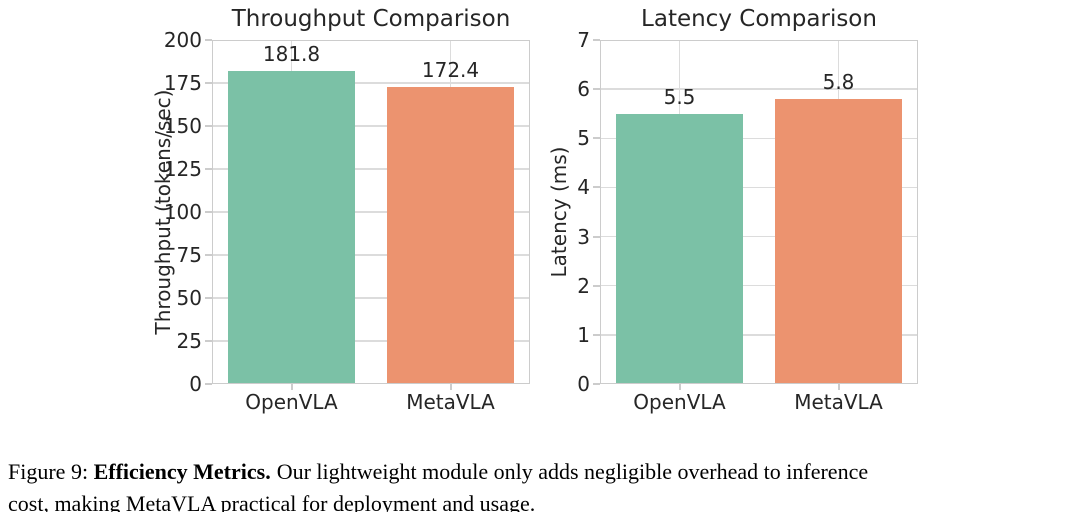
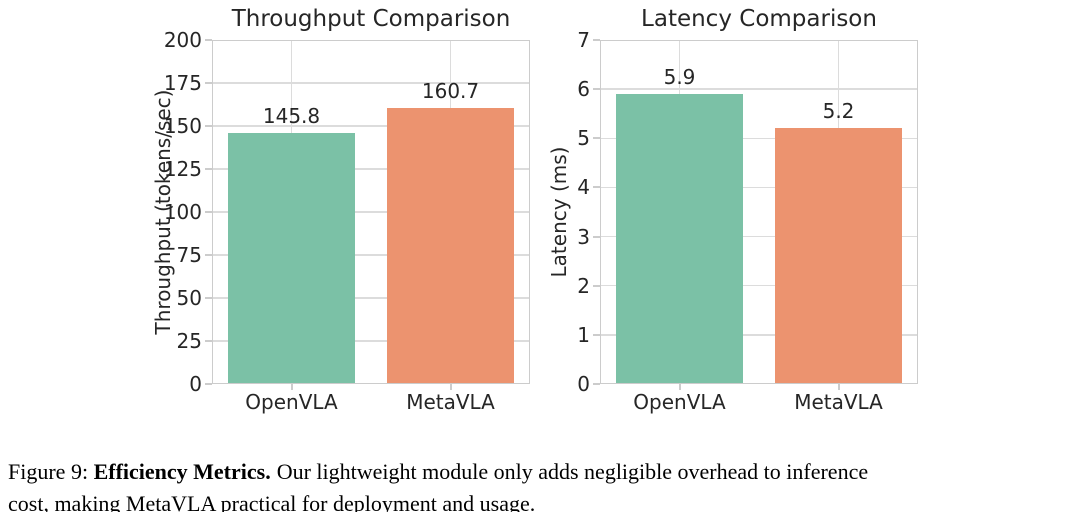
Throughput Comparison/OpenVLA: 181.8 -> 145.8
Throughput Comparison/MetaVLA: 172.4 -> 160.7
Latency Comparison/OpenVLA: 5.5 -> 5.9
Latency Comparison/MetaVLA: 5.8 -> 5.2
